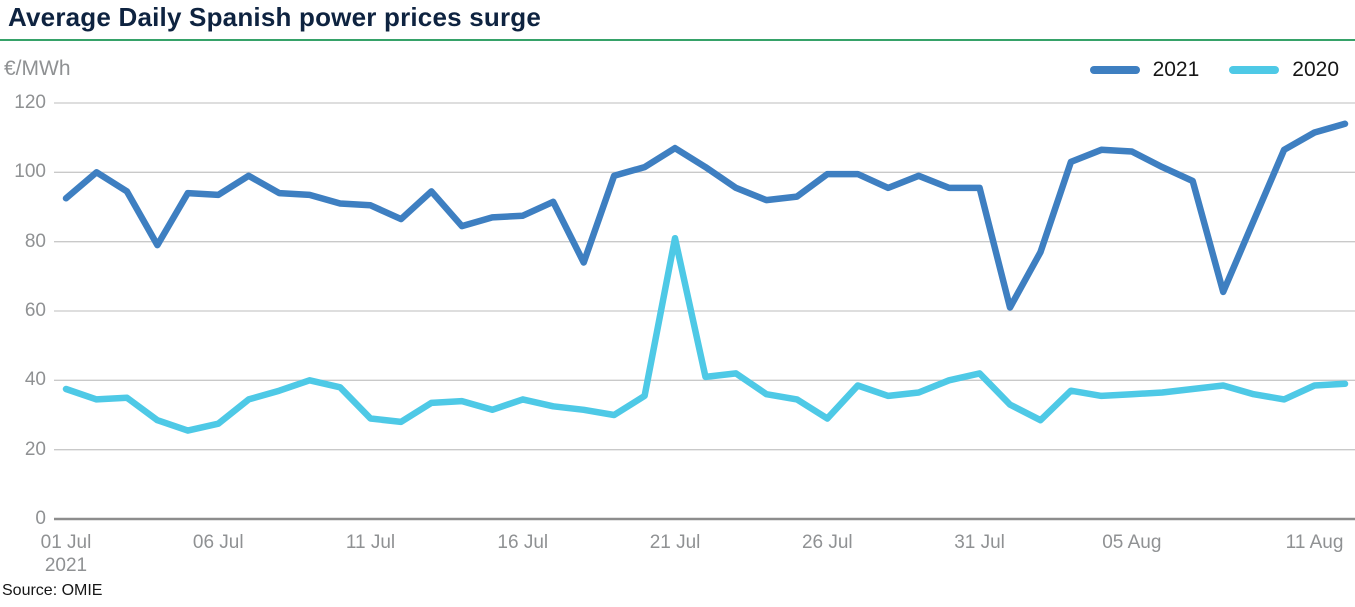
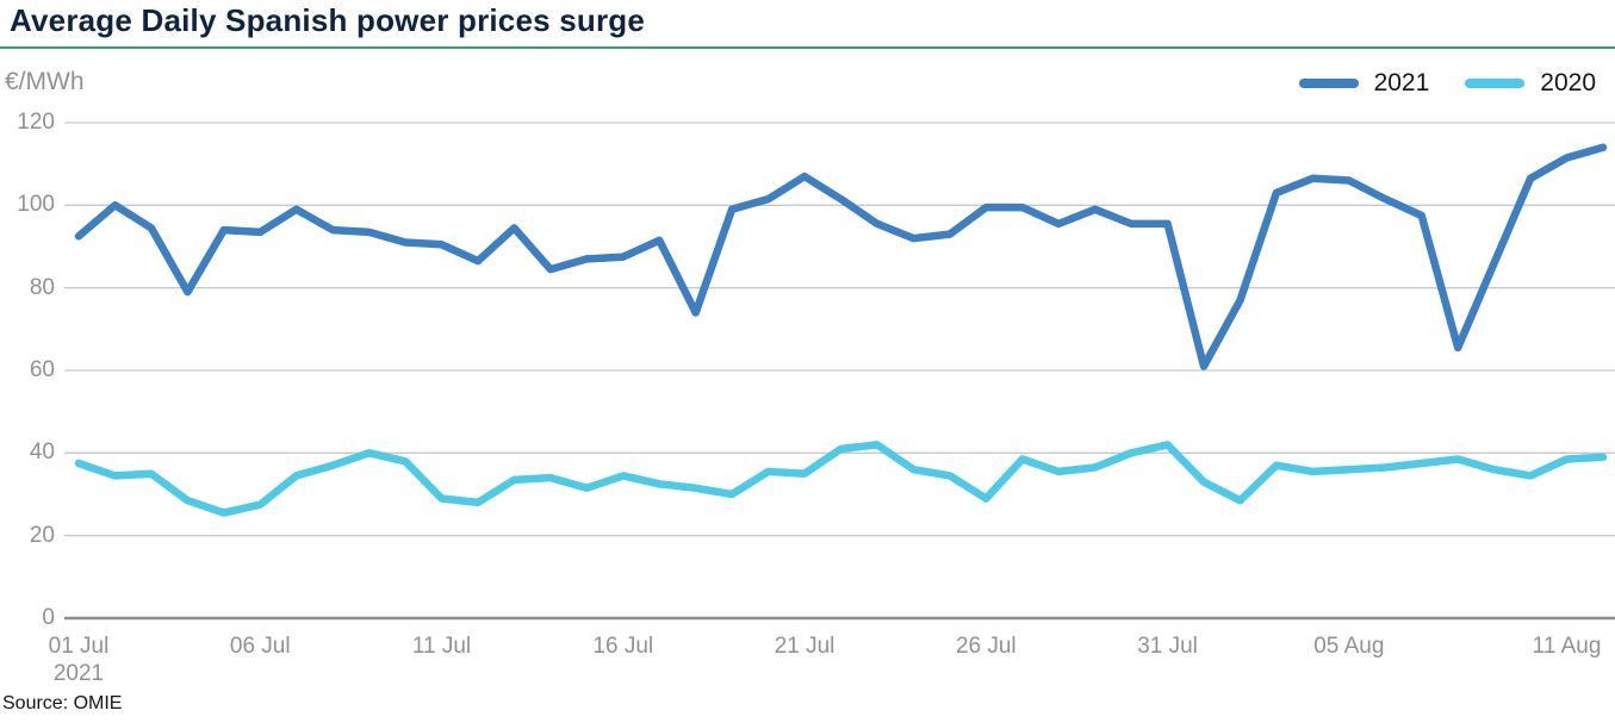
2020/21 Jul: 81 -> 35
